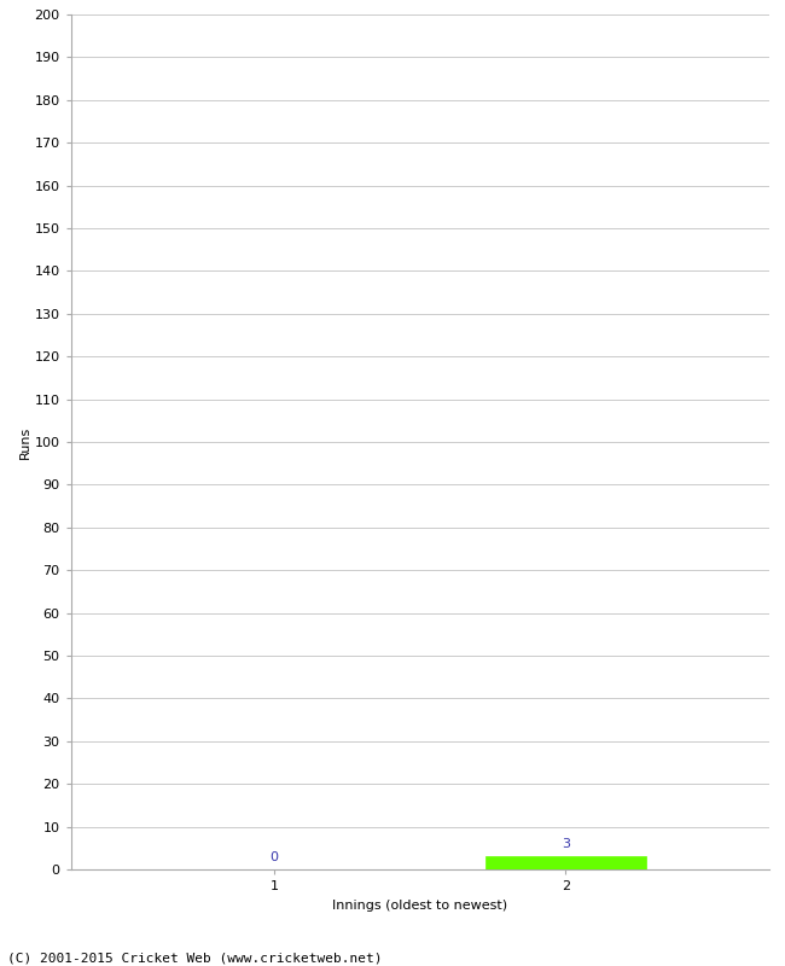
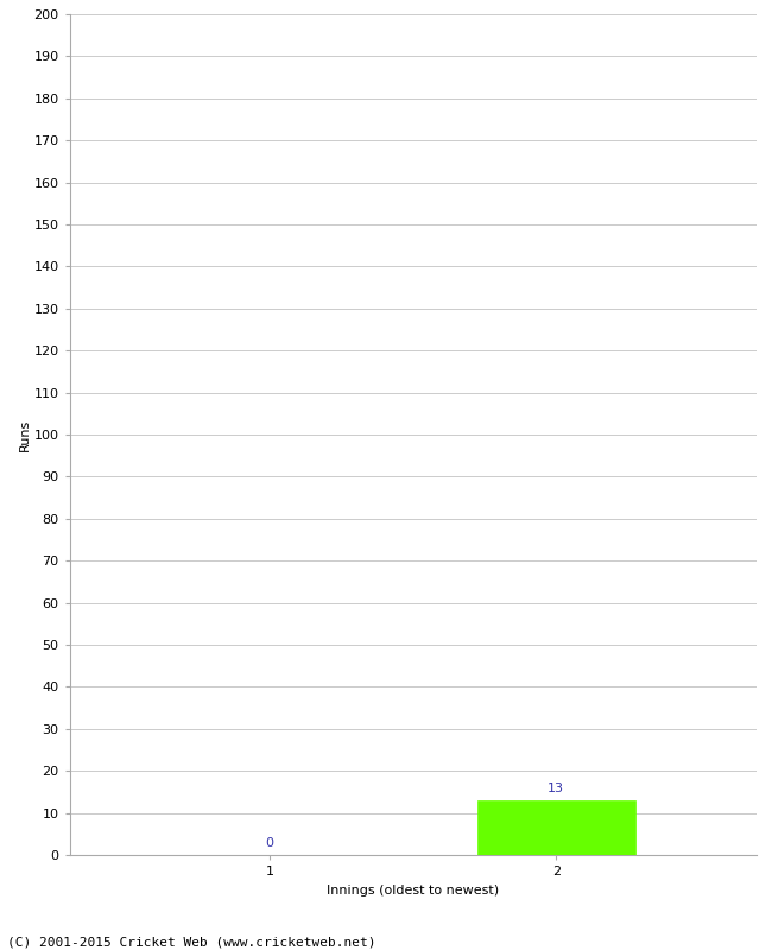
2: 3 -> 13
